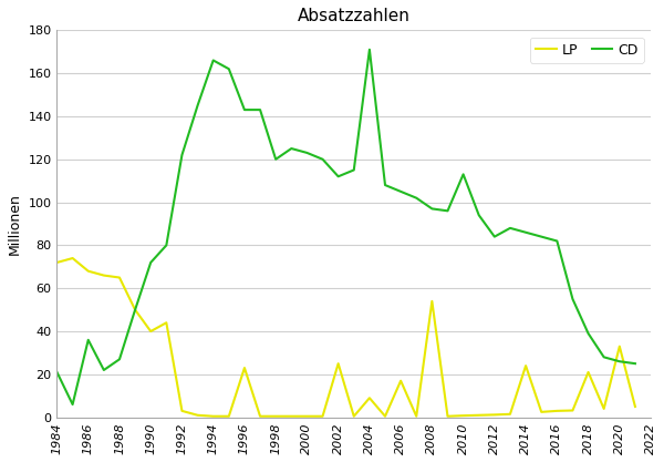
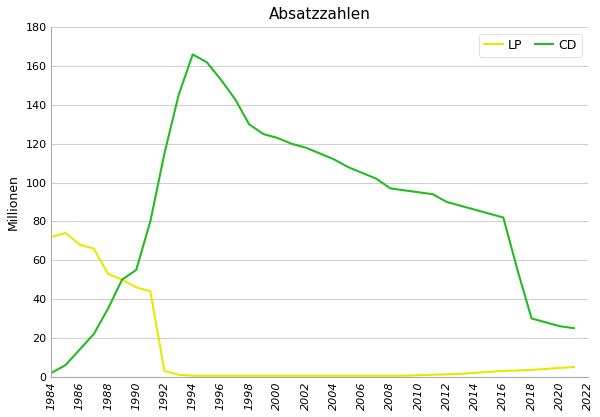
CD/1984: 21 -> 2
CD/1986: 36 -> 14
LP/1988: 65 -> 53
CD/1988: 27 -> 35
LP/1990: 40 -> 46
CD/1990: 72 -> 55
CD/1992: 122 -> 115
LP/1996: 23 -> 0
CD/1996: 143 -> 153
CD/1998: 120 -> 130
LP/2002: 25 -> 0
CD/2002: 112 -> 118
LP/2004: 9 -> 0
CD/2004: 171 -> 112
LP/2006: 17 -> 0
LP/2008: 54 -> 0
CD/2010: 113 -> 95
CD/2012: 84 -> 90
LP/2014: 24 -> 2
LP/2018: 21 -> 4
CD/2018: 39 -> 30
LP/2020: 33 -> 4
